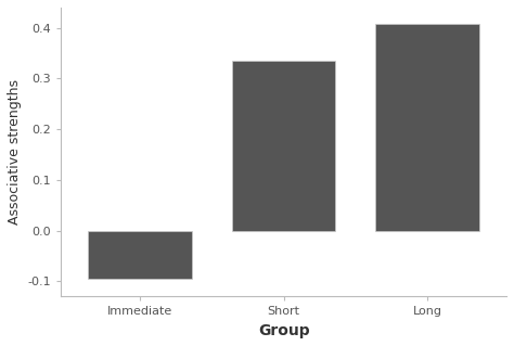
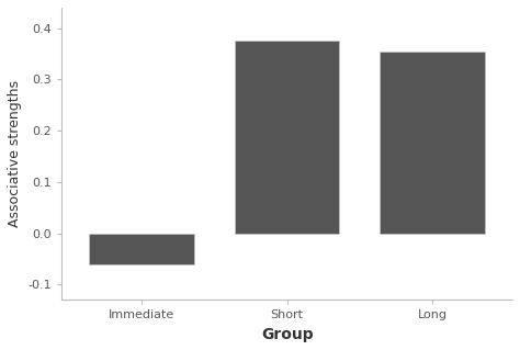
Immediate: -0.095 -> -0.060
Short: 0.336 -> 0.375
Long: 0.408 -> 0.355
